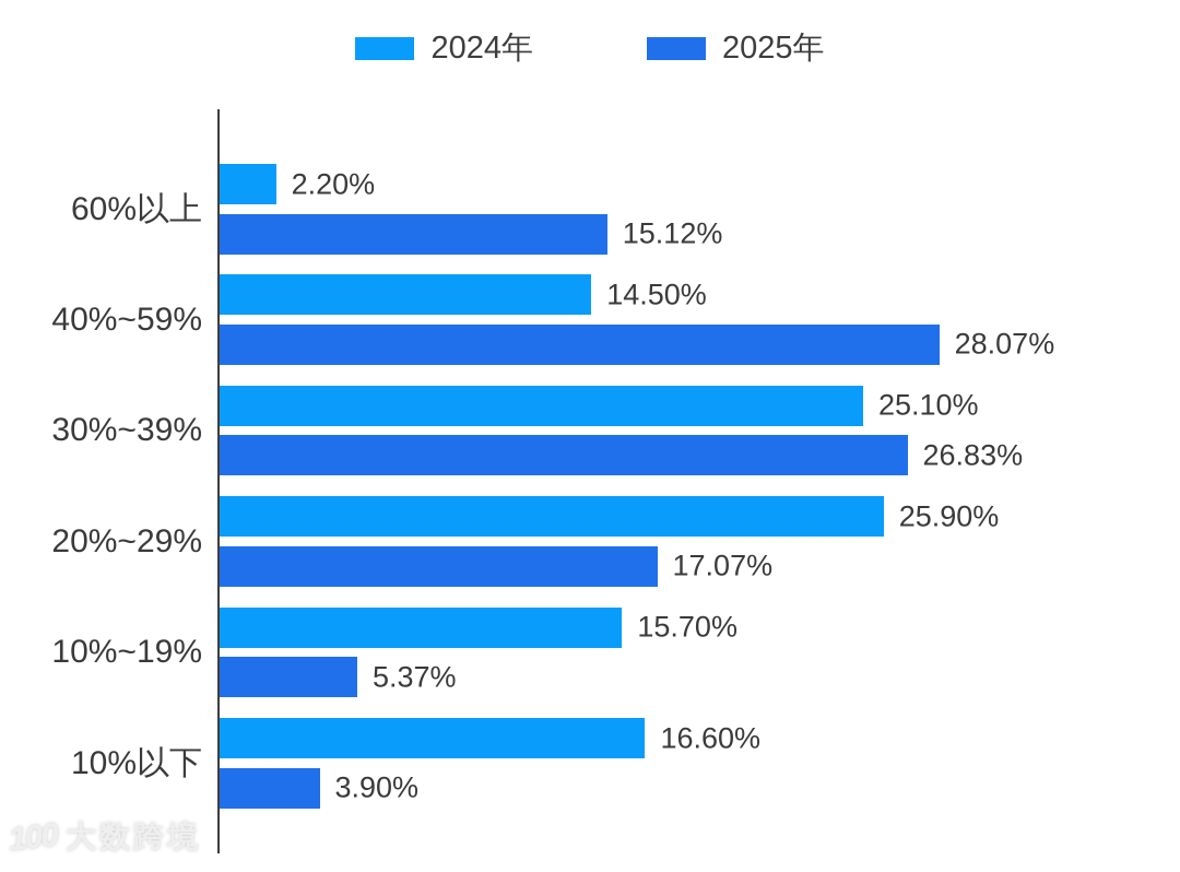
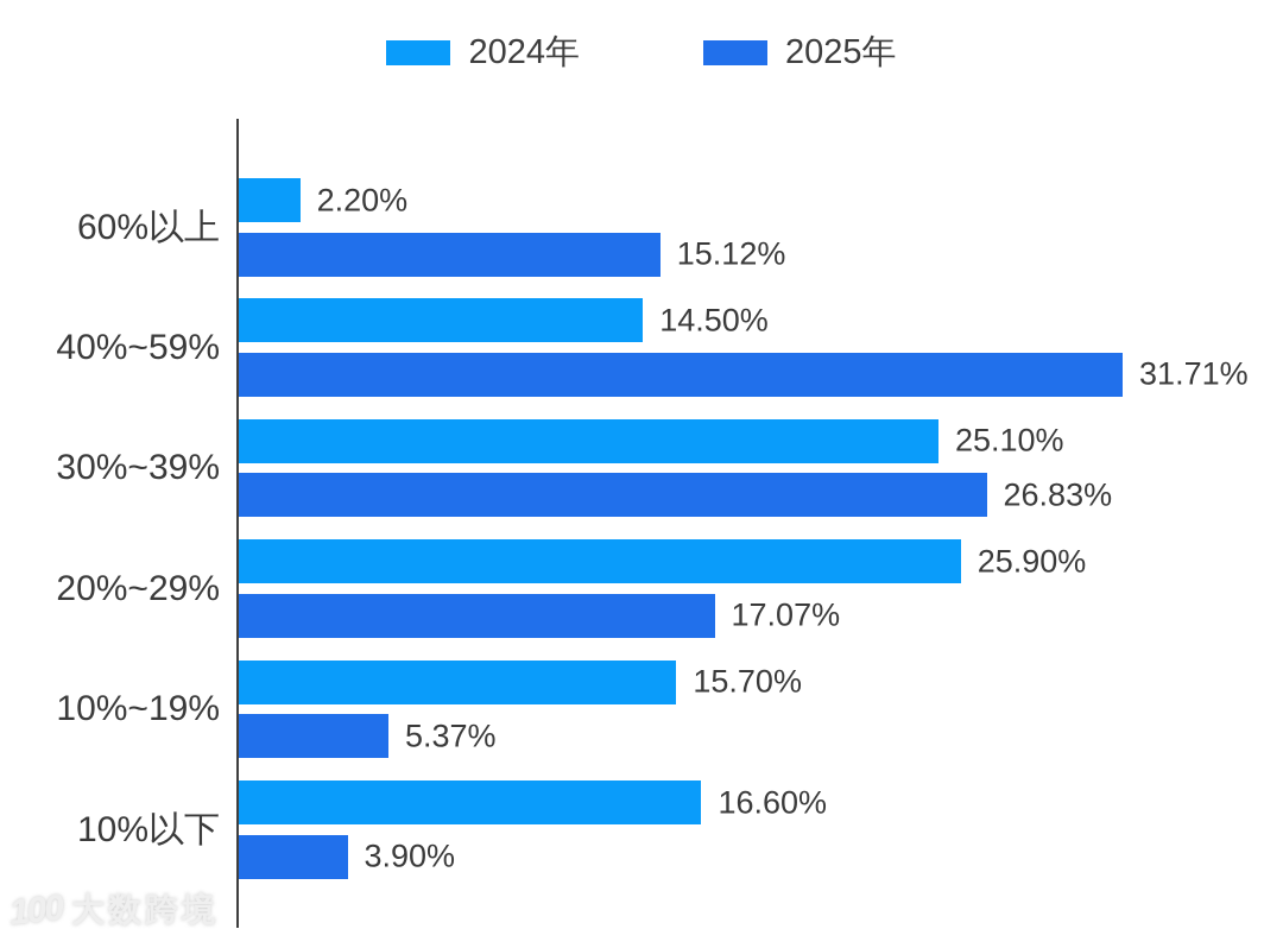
2025年/40%~59%: 28.07% -> 31.71%
